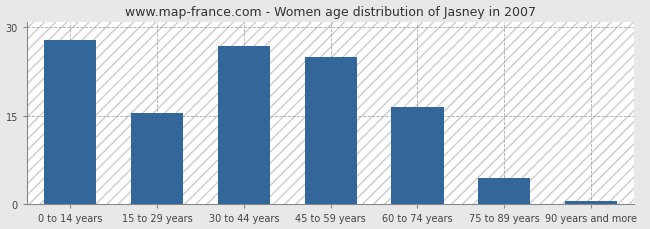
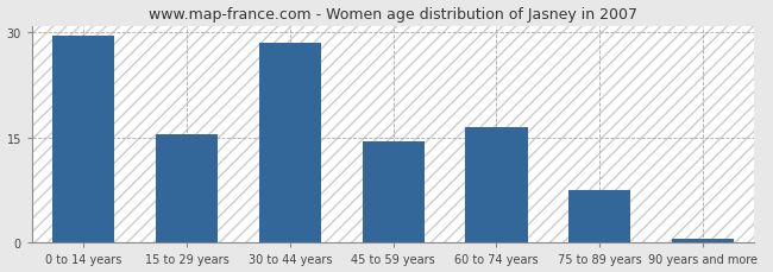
0 to 14 years: 27.8 -> 29.5
30 to 44 years: 26.8 -> 28.5
45 to 59 years: 25.0 -> 14.5
75 to 89 years: 4.4 -> 7.5
